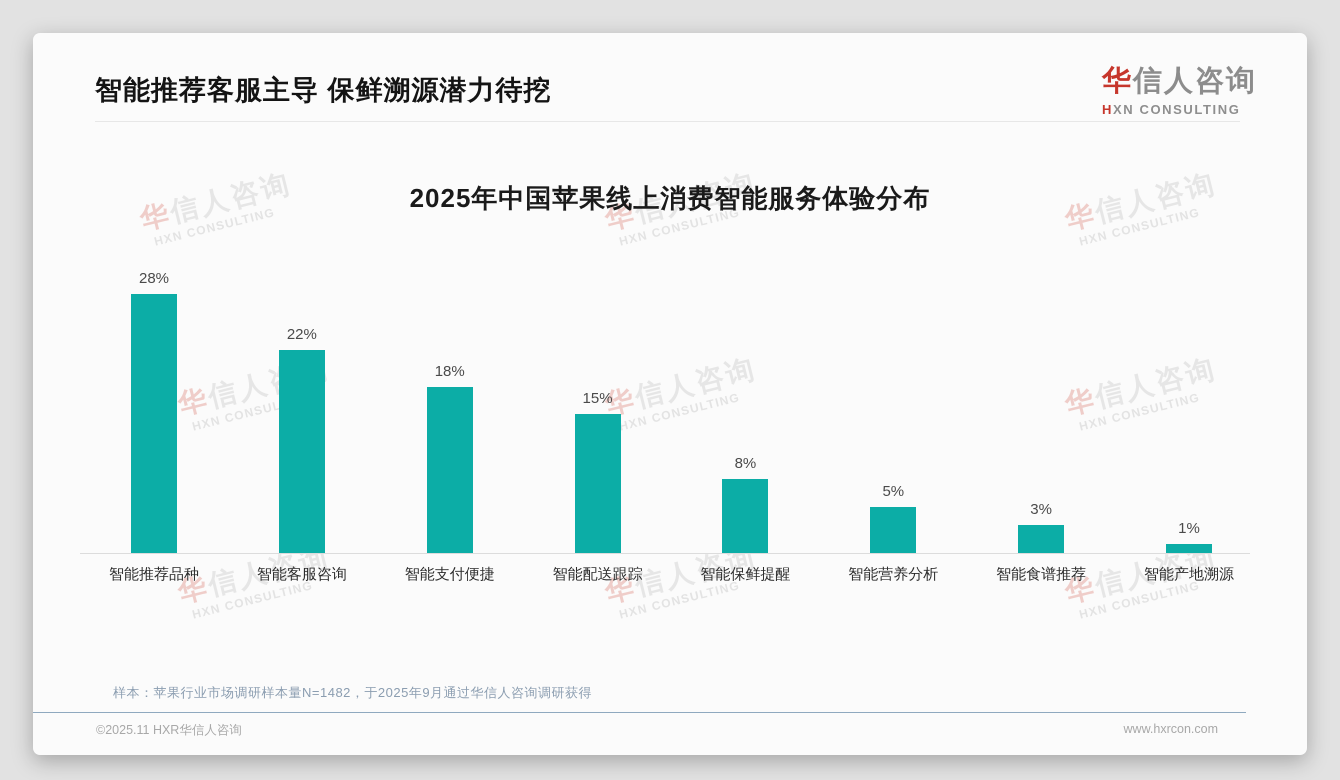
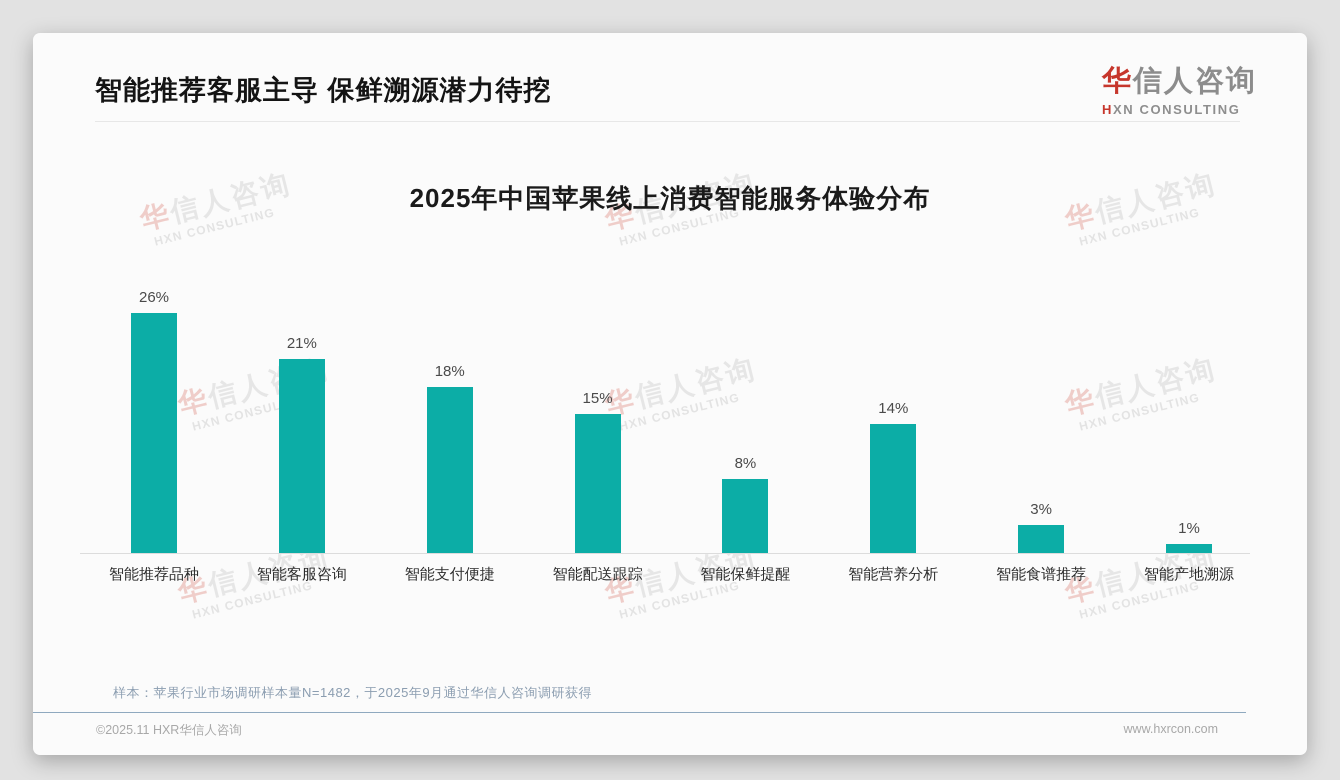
智能推荐品种: 28% -> 26%
智能客服咨询: 22% -> 21%
智能营养分析: 5% -> 14%
